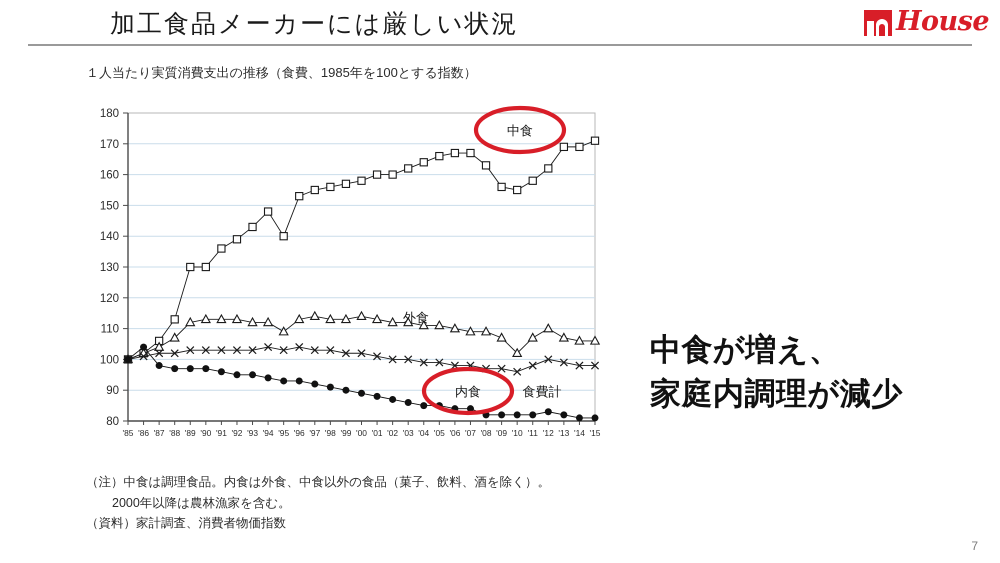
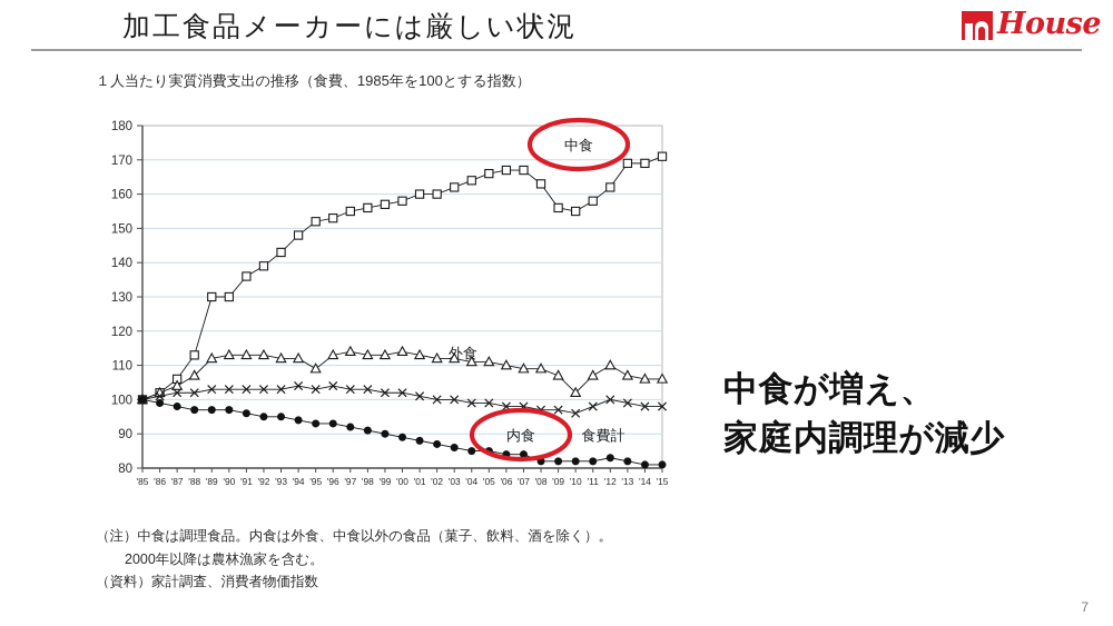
内食/'86: 104 -> 99
中食/'95: 140 -> 152
